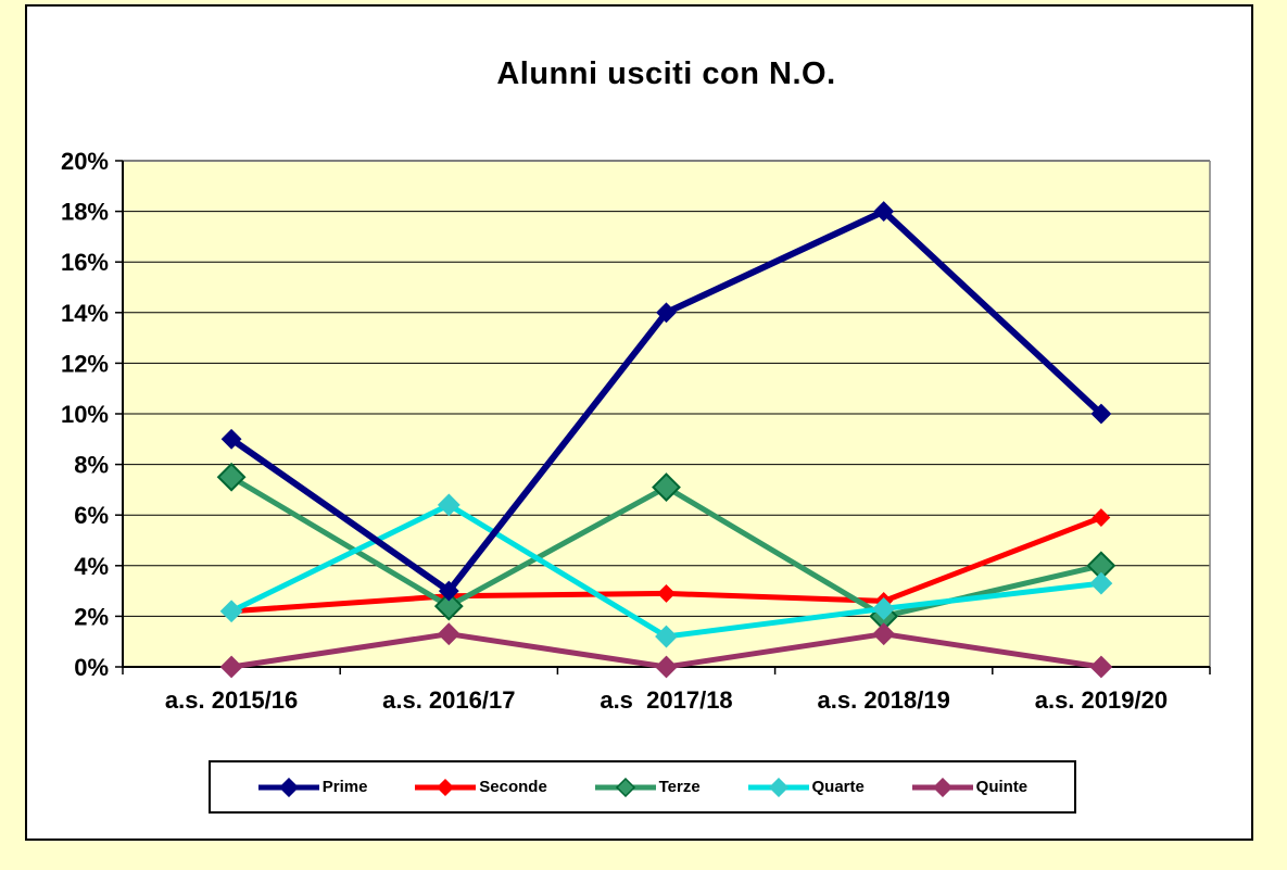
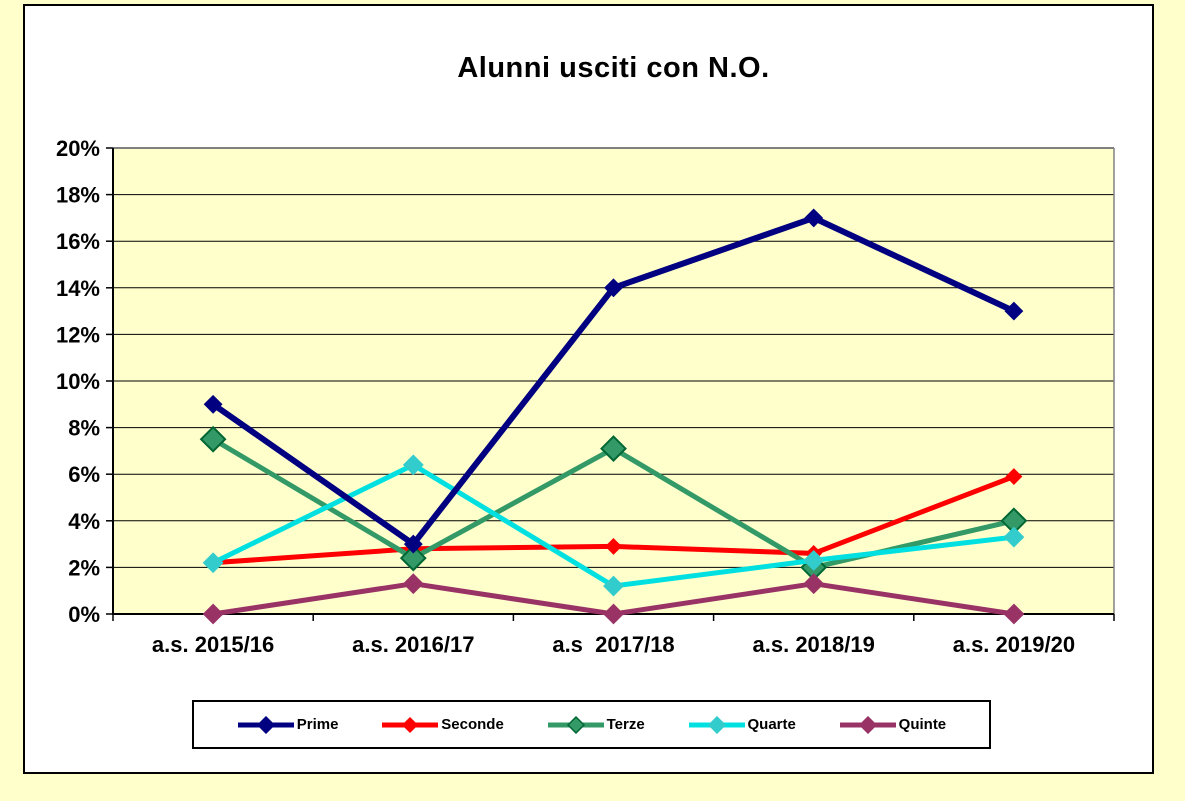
Prime/a.s. 2018/19: 18% -> 17%
Prime/a.s. 2019/20: 10% -> 13%
